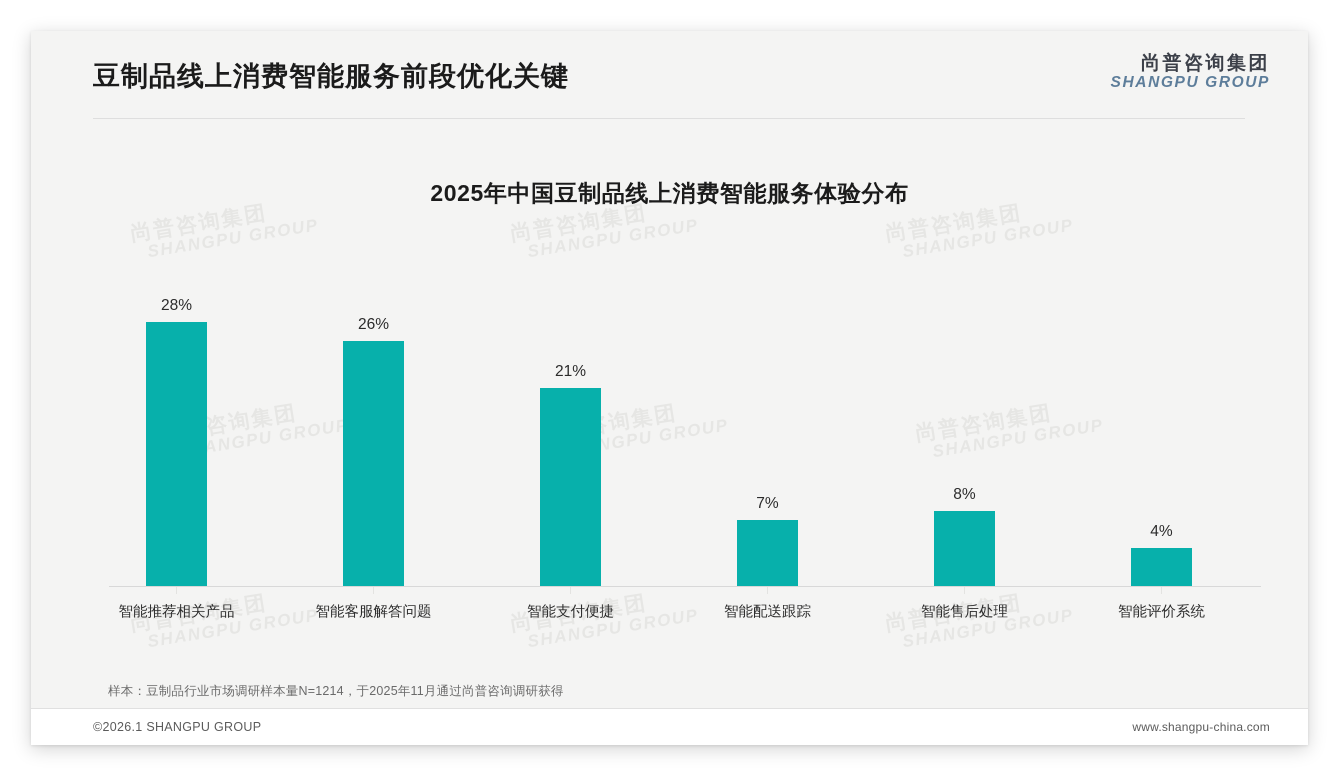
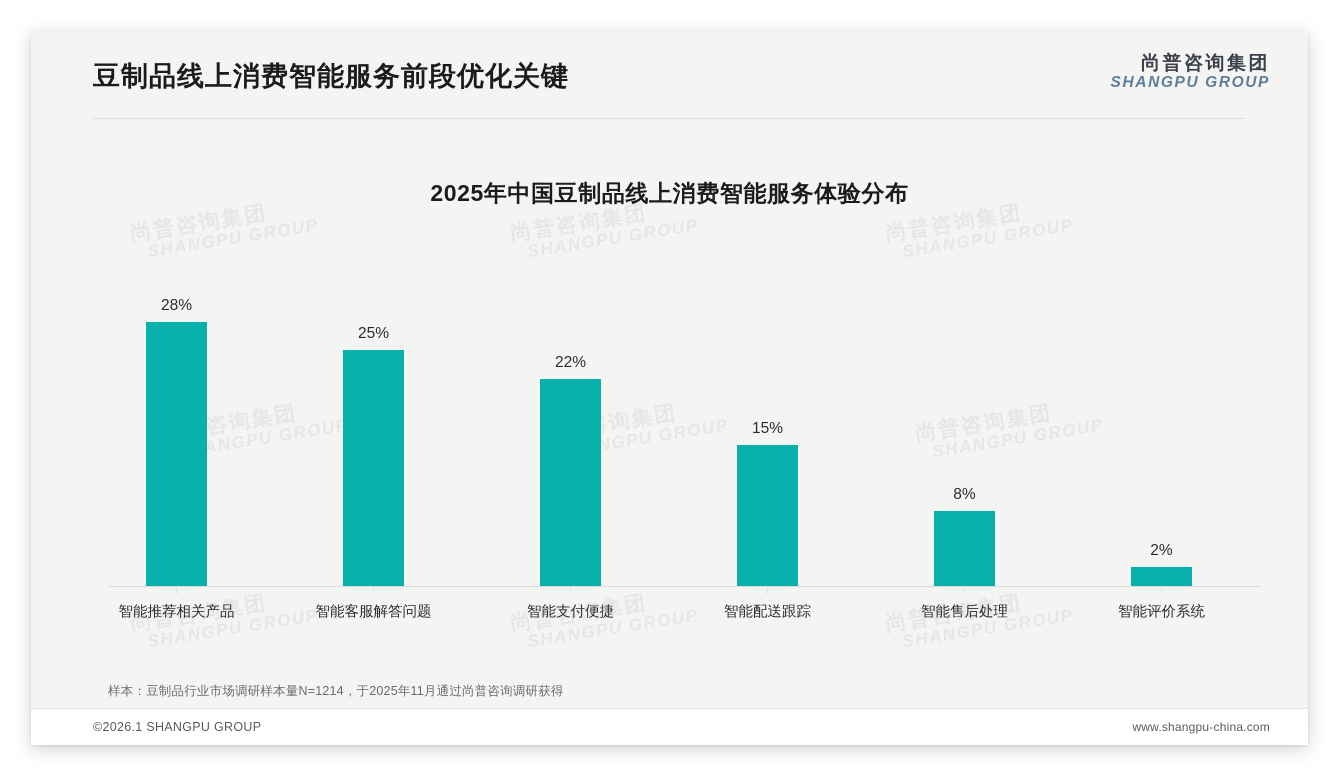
智能客服解答问题: 26% -> 25%
智能支付便捷: 21% -> 22%
智能配送跟踪: 7% -> 15%
智能评价系统: 4% -> 2%
